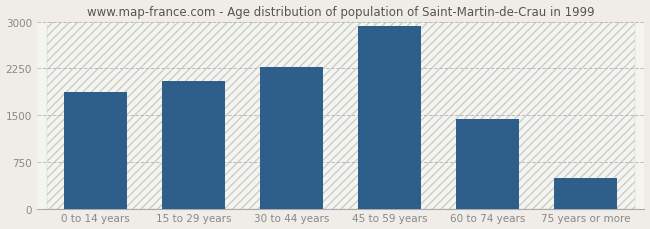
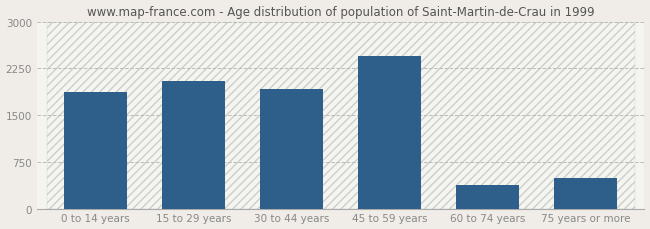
30 to 44 years: 2270 -> 1920
45 to 59 years: 2920 -> 2440
60 to 74 years: 1430 -> 380
